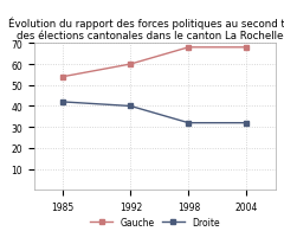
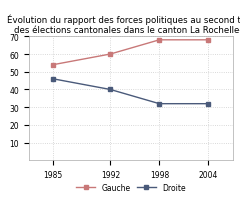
Droite/1985: 42 -> 46
